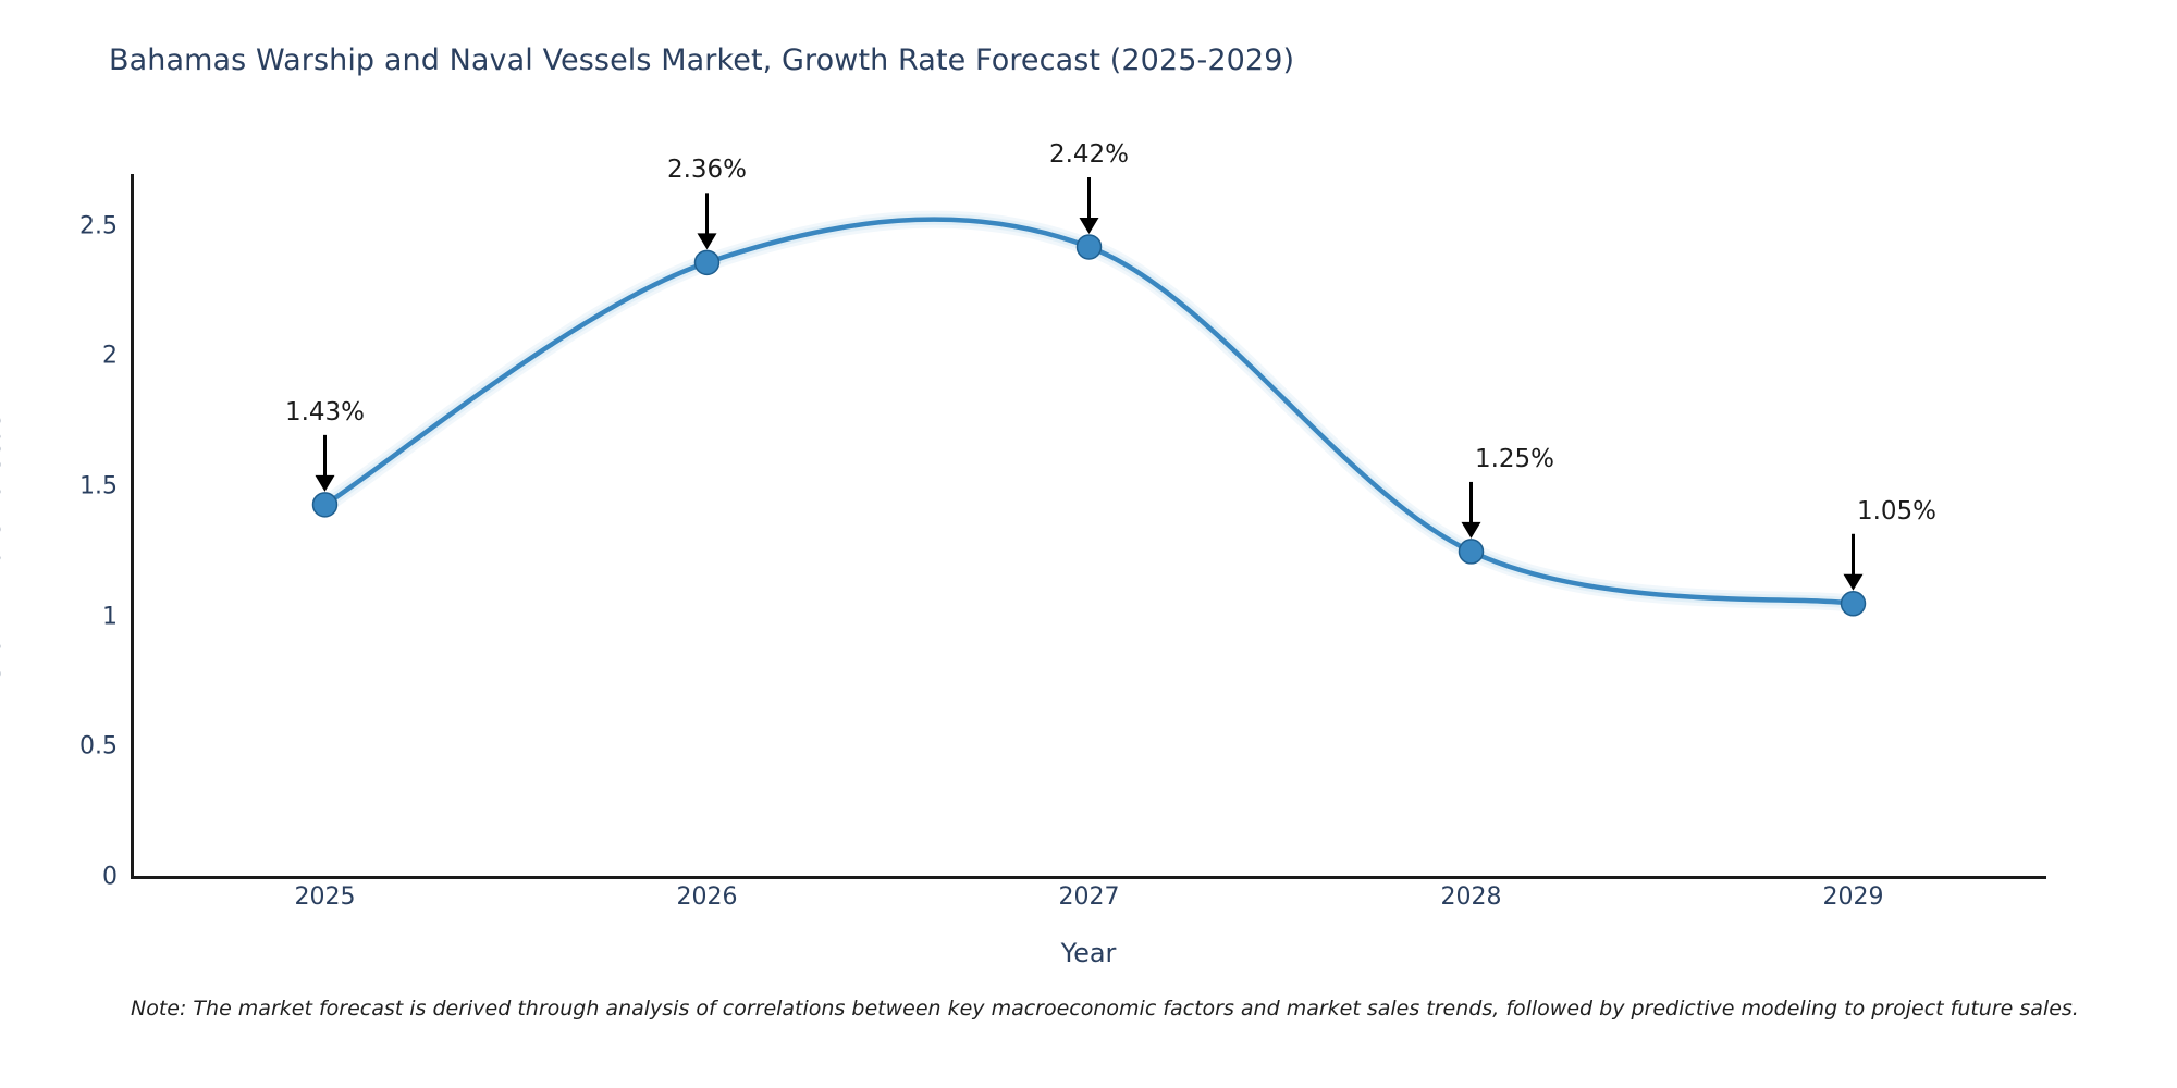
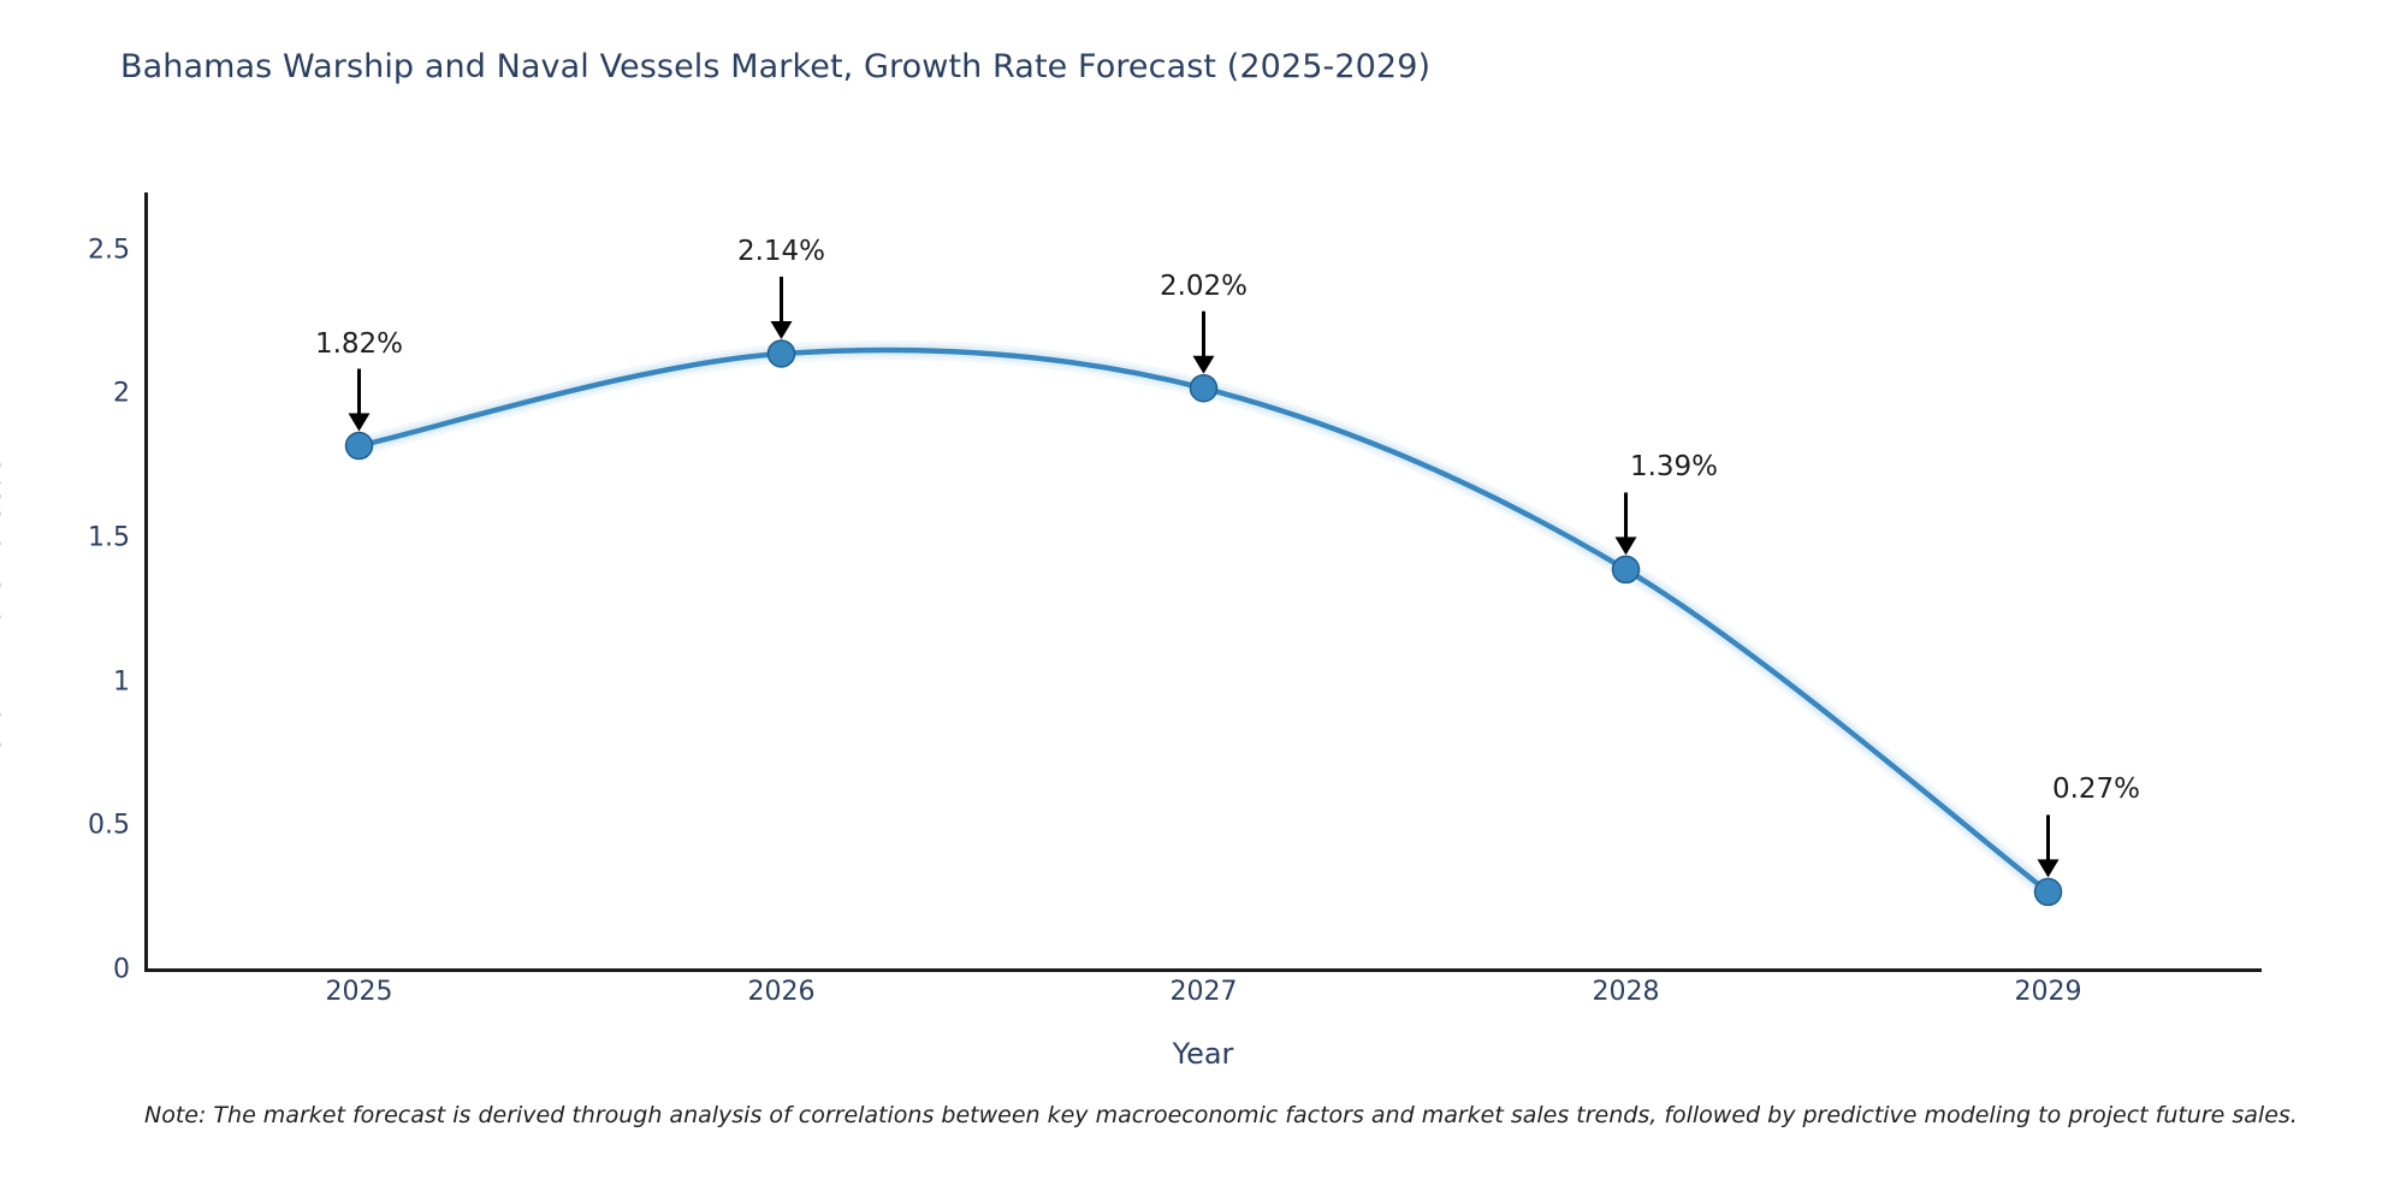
2025: 1.43% -> 1.82%
2026: 2.36% -> 2.14%
2027: 2.42% -> 2.02%
2028: 1.25% -> 1.39%
2029: 1.05% -> 0.27%
